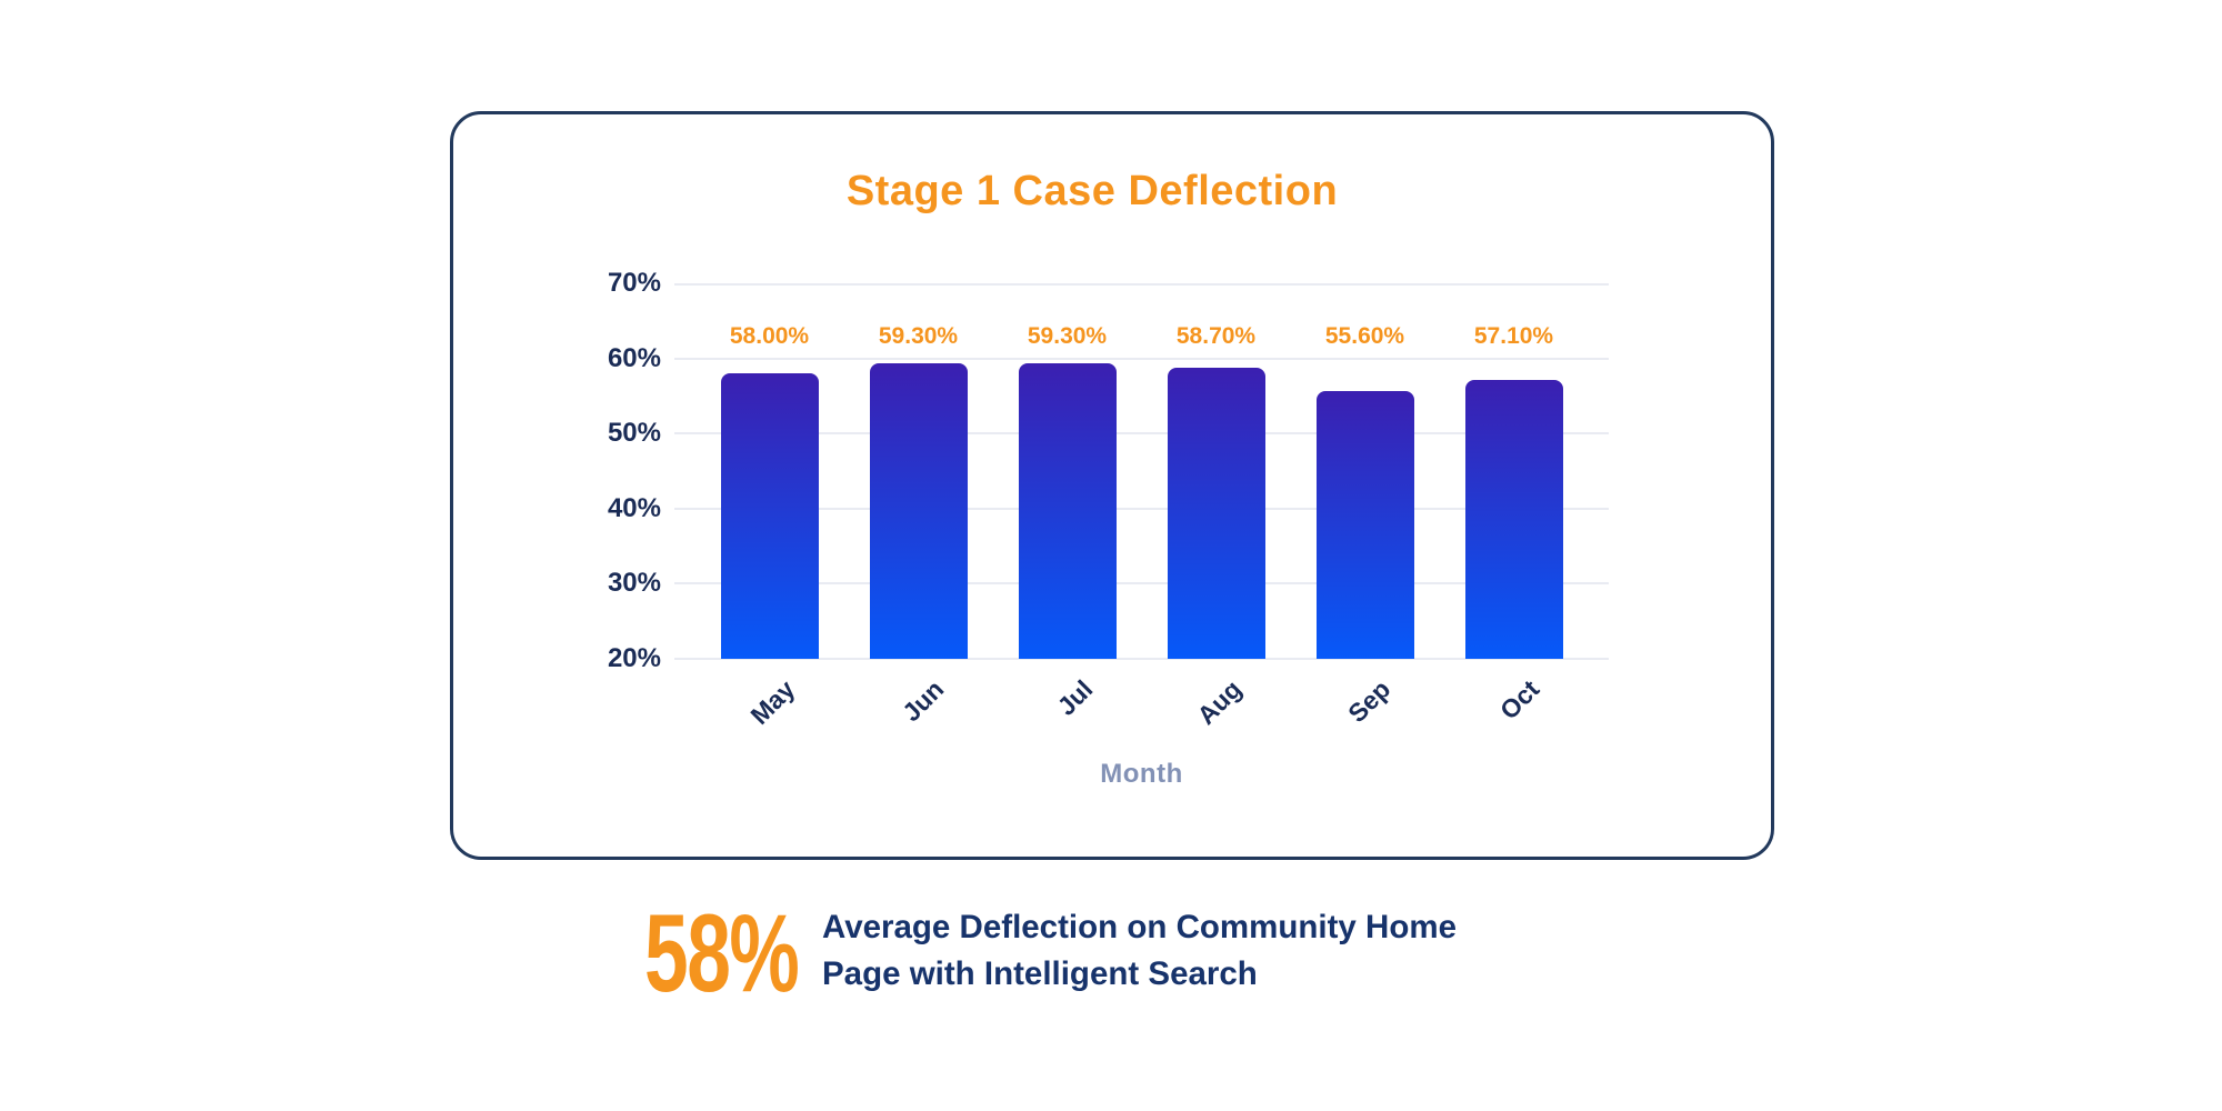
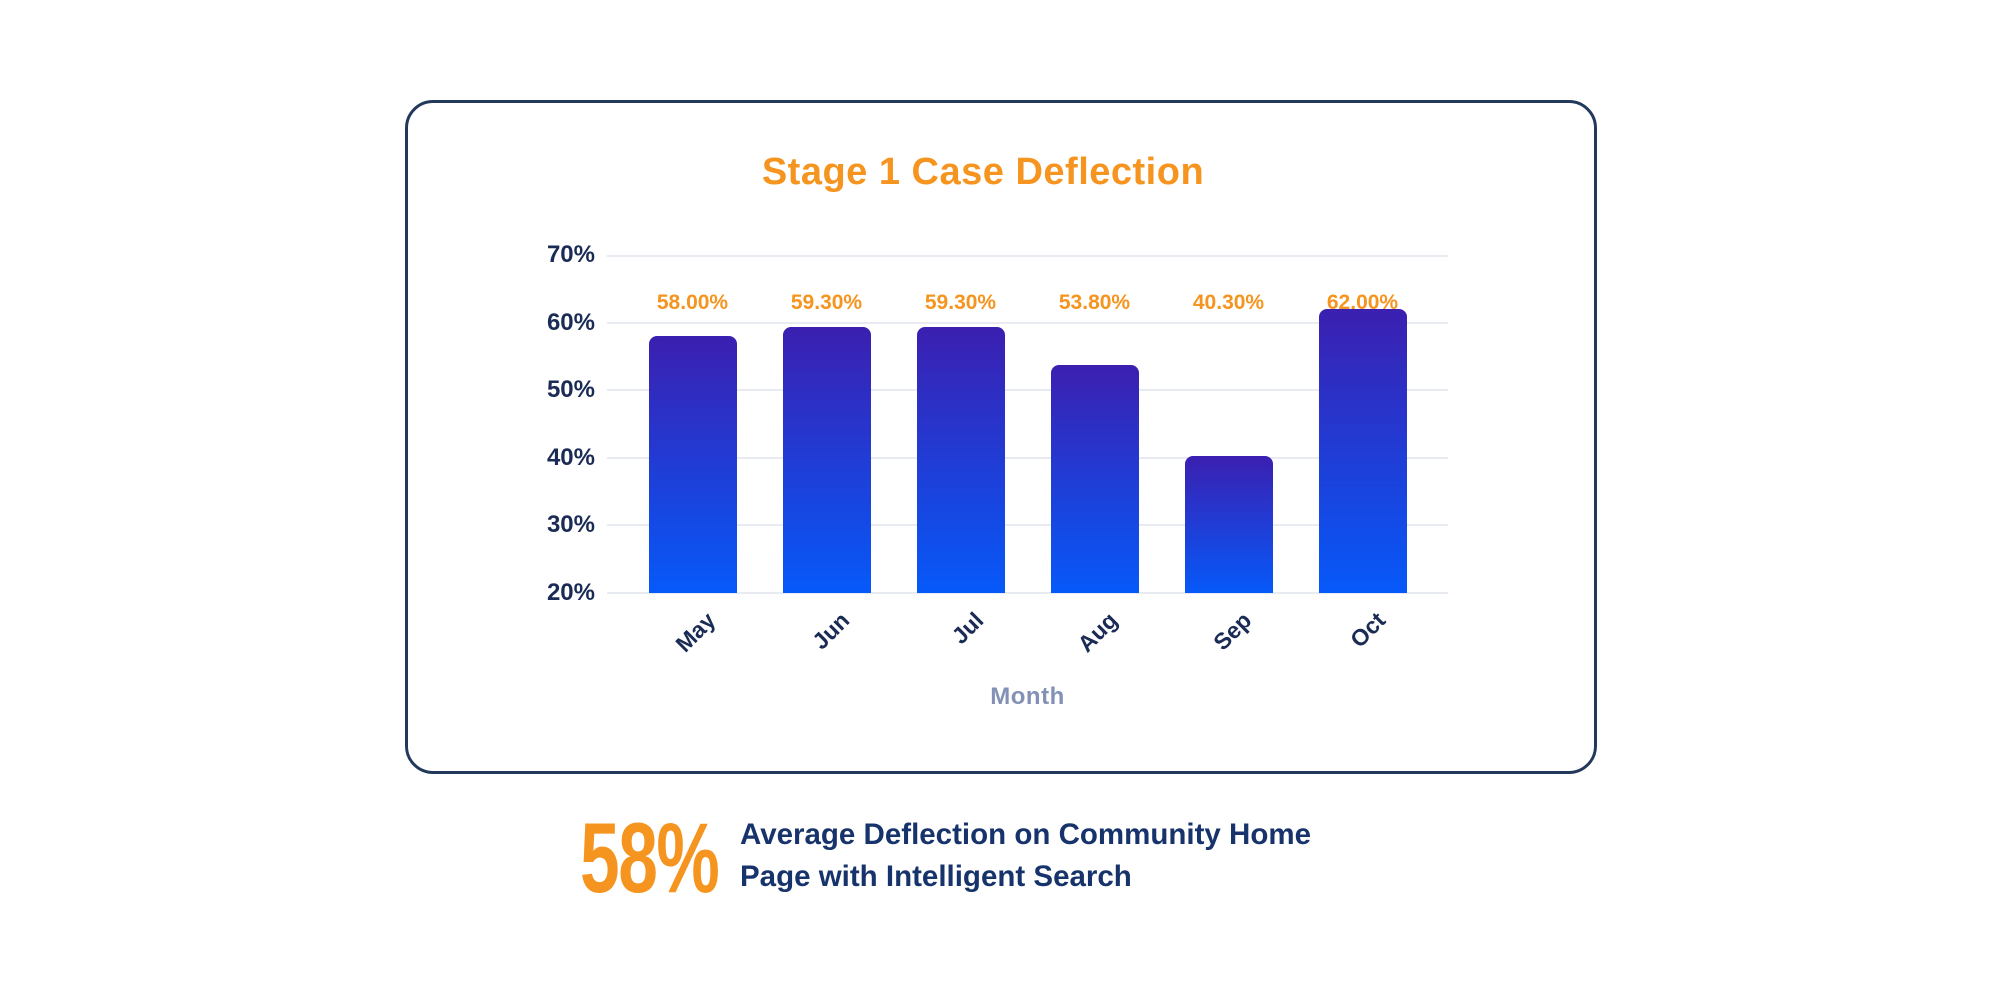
Aug: 58.70% -> 53.80%
Sep: 55.60% -> 40.30%
Oct: 57.10% -> 62.00%
